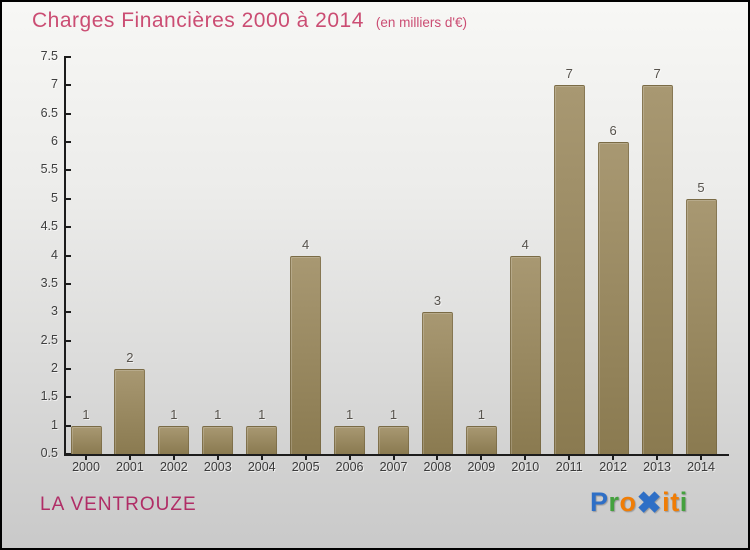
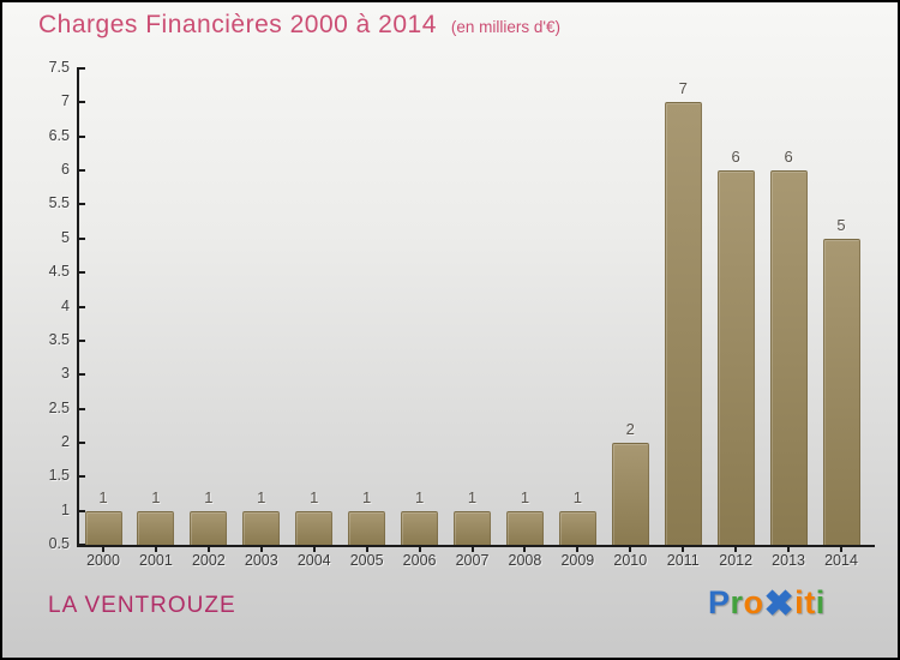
2001: 2 -> 1
2005: 4 -> 1
2008: 3 -> 1
2010: 4 -> 2
2013: 7 -> 6
